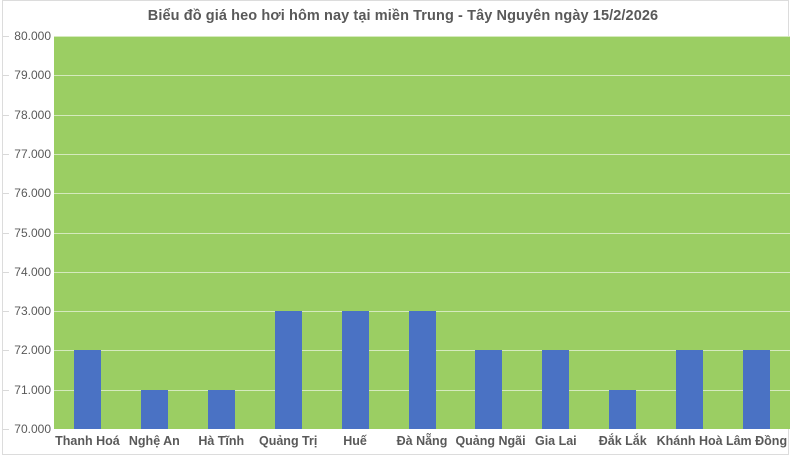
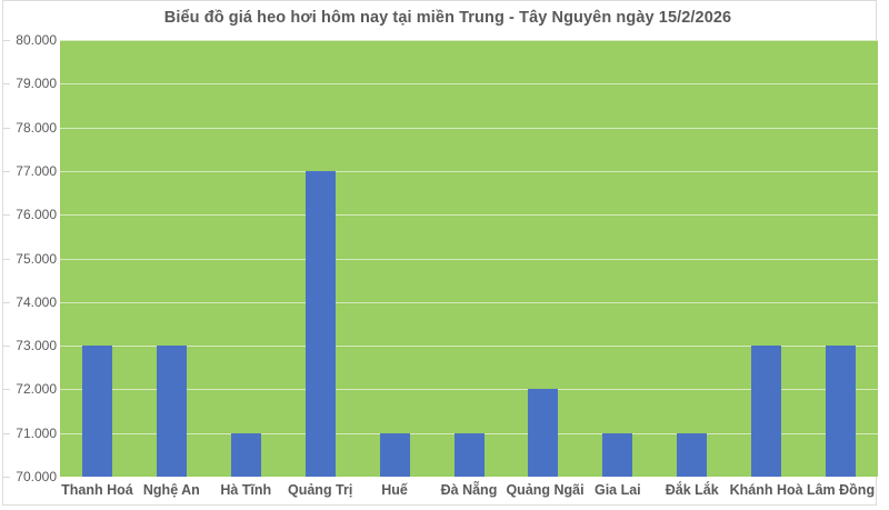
Thanh Hoá: 72000 -> 73000
Nghệ An: 71000 -> 73000
Quảng Trị: 73000 -> 77000
Huế: 73000 -> 71000
Đà Nẵng: 73000 -> 71000
Gia Lai: 72000 -> 71000
Khánh Hoà: 72000 -> 73000
Lâm Đồng: 72000 -> 73000
